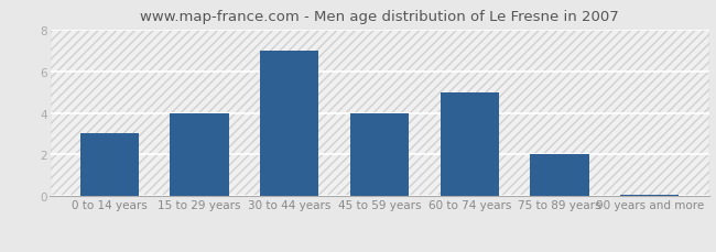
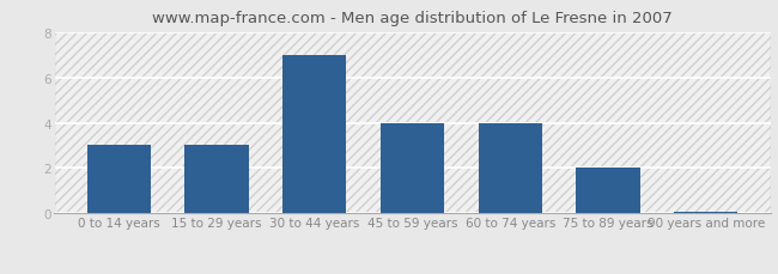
15 to 29 years: 4.0 -> 3.0
60 to 74 years: 5.0 -> 4.0
